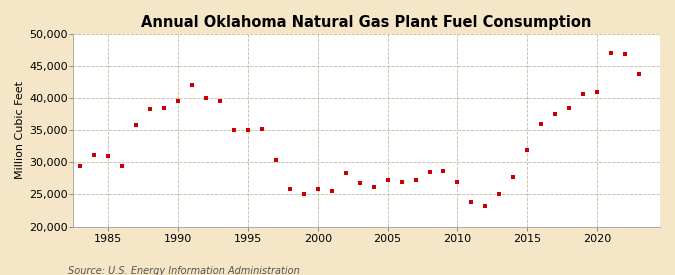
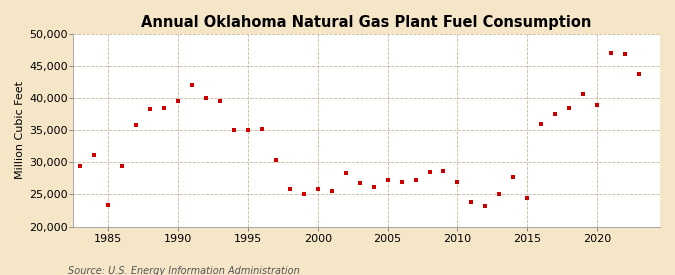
1985: 31,000 -> 23,400
2015: 32,000 -> 24,400
2020: 41,000 -> 39,000
